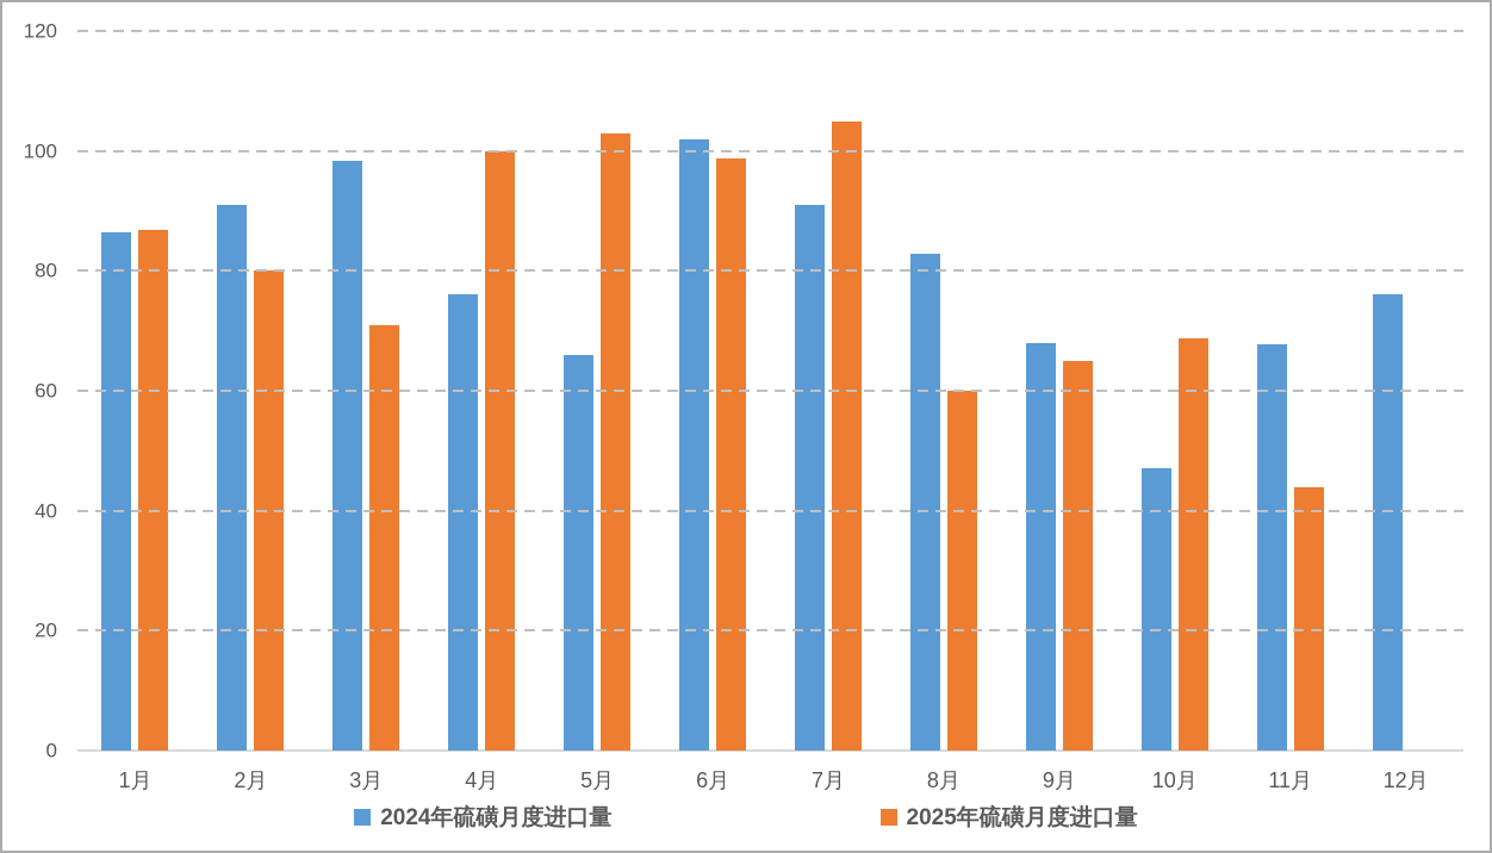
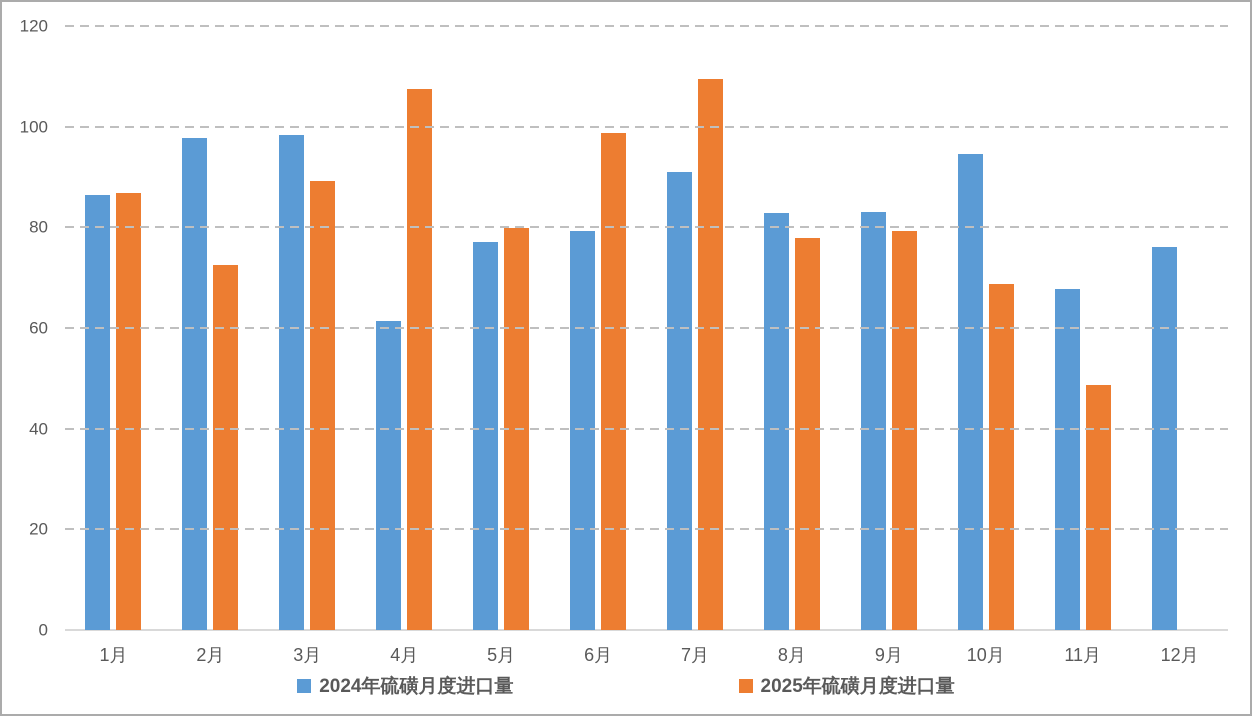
2024年硫磺月度进口量/2月: 91 -> 98
2025年硫磺月度进口量/2月: 80 -> 72
2025年硫磺月度进口量/3月: 71 -> 89
2024年硫磺月度进口量/4月: 76 -> 61
2025年硫磺月度进口量/4月: 100 -> 107
2024年硫磺月度进口量/5月: 66 -> 77
2025年硫磺月度进口量/5月: 103 -> 80
2024年硫磺月度进口量/6月: 102 -> 79
2025年硫磺月度进口量/7月: 105 -> 109
2025年硫磺月度进口量/8月: 60 -> 78
2024年硫磺月度进口量/9月: 68 -> 83
2025年硫磺月度进口量/9月: 65 -> 79
2024年硫磺月度进口量/10月: 47 -> 94
2025年硫磺月度进口量/11月: 44 -> 49
